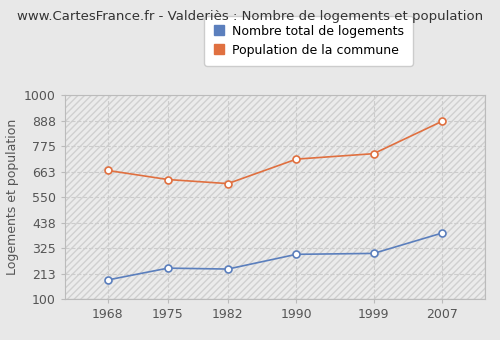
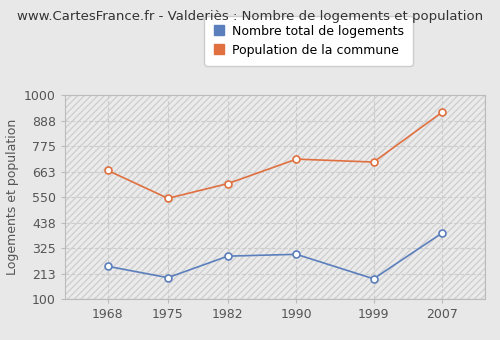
Nombre total de logements/1968: 185 -> 245
Nombre total de logements/1975: 237 -> 195
Population de la commune/1975: 628 -> 545
Nombre total de logements/1982: 233 -> 290
Nombre total de logements/1999: 302 -> 190
Population de la commune/1999: 742 -> 705
Population de la commune/2007: 885 -> 925
